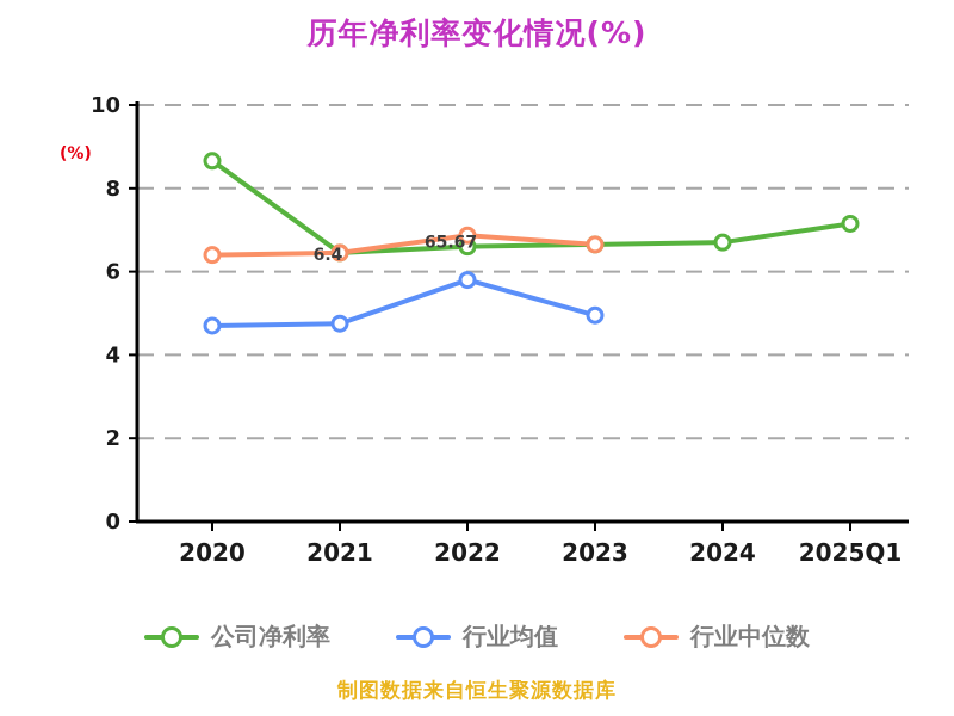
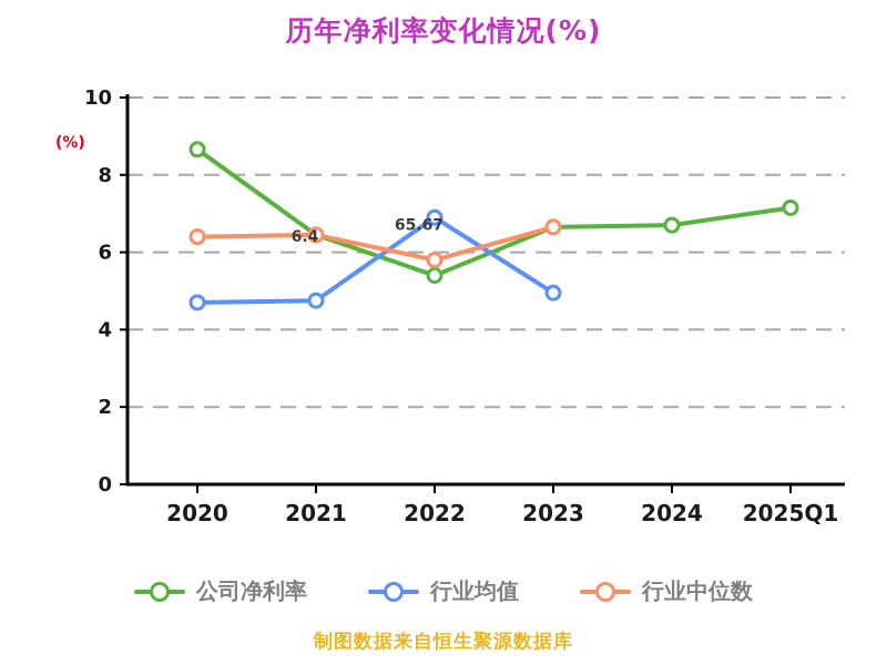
公司净利率/2022: 6.6 -> 5.4
行业均值/2022: 5.8 -> 6.9
行业中位数/2022: 6.9 -> 5.8
